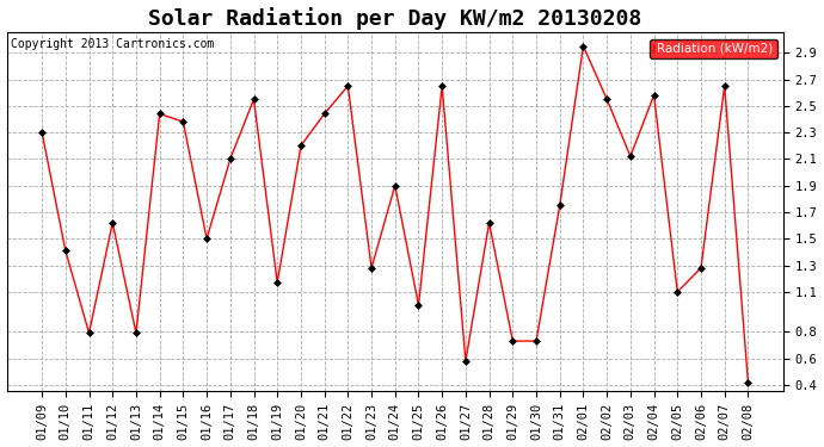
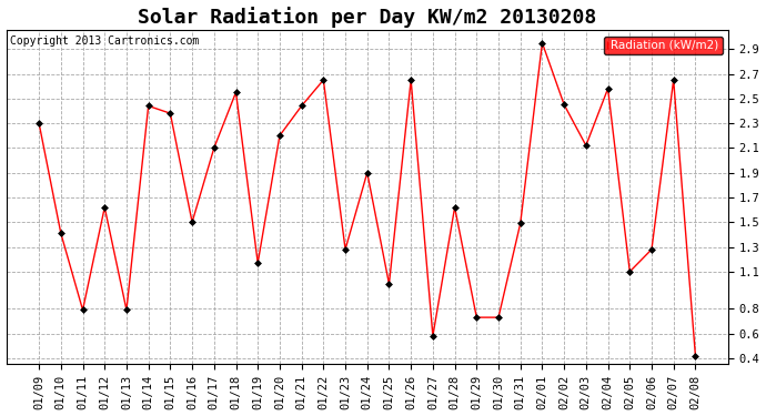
01/31: 1.75 -> 1.49
02/02: 2.55 -> 2.45
